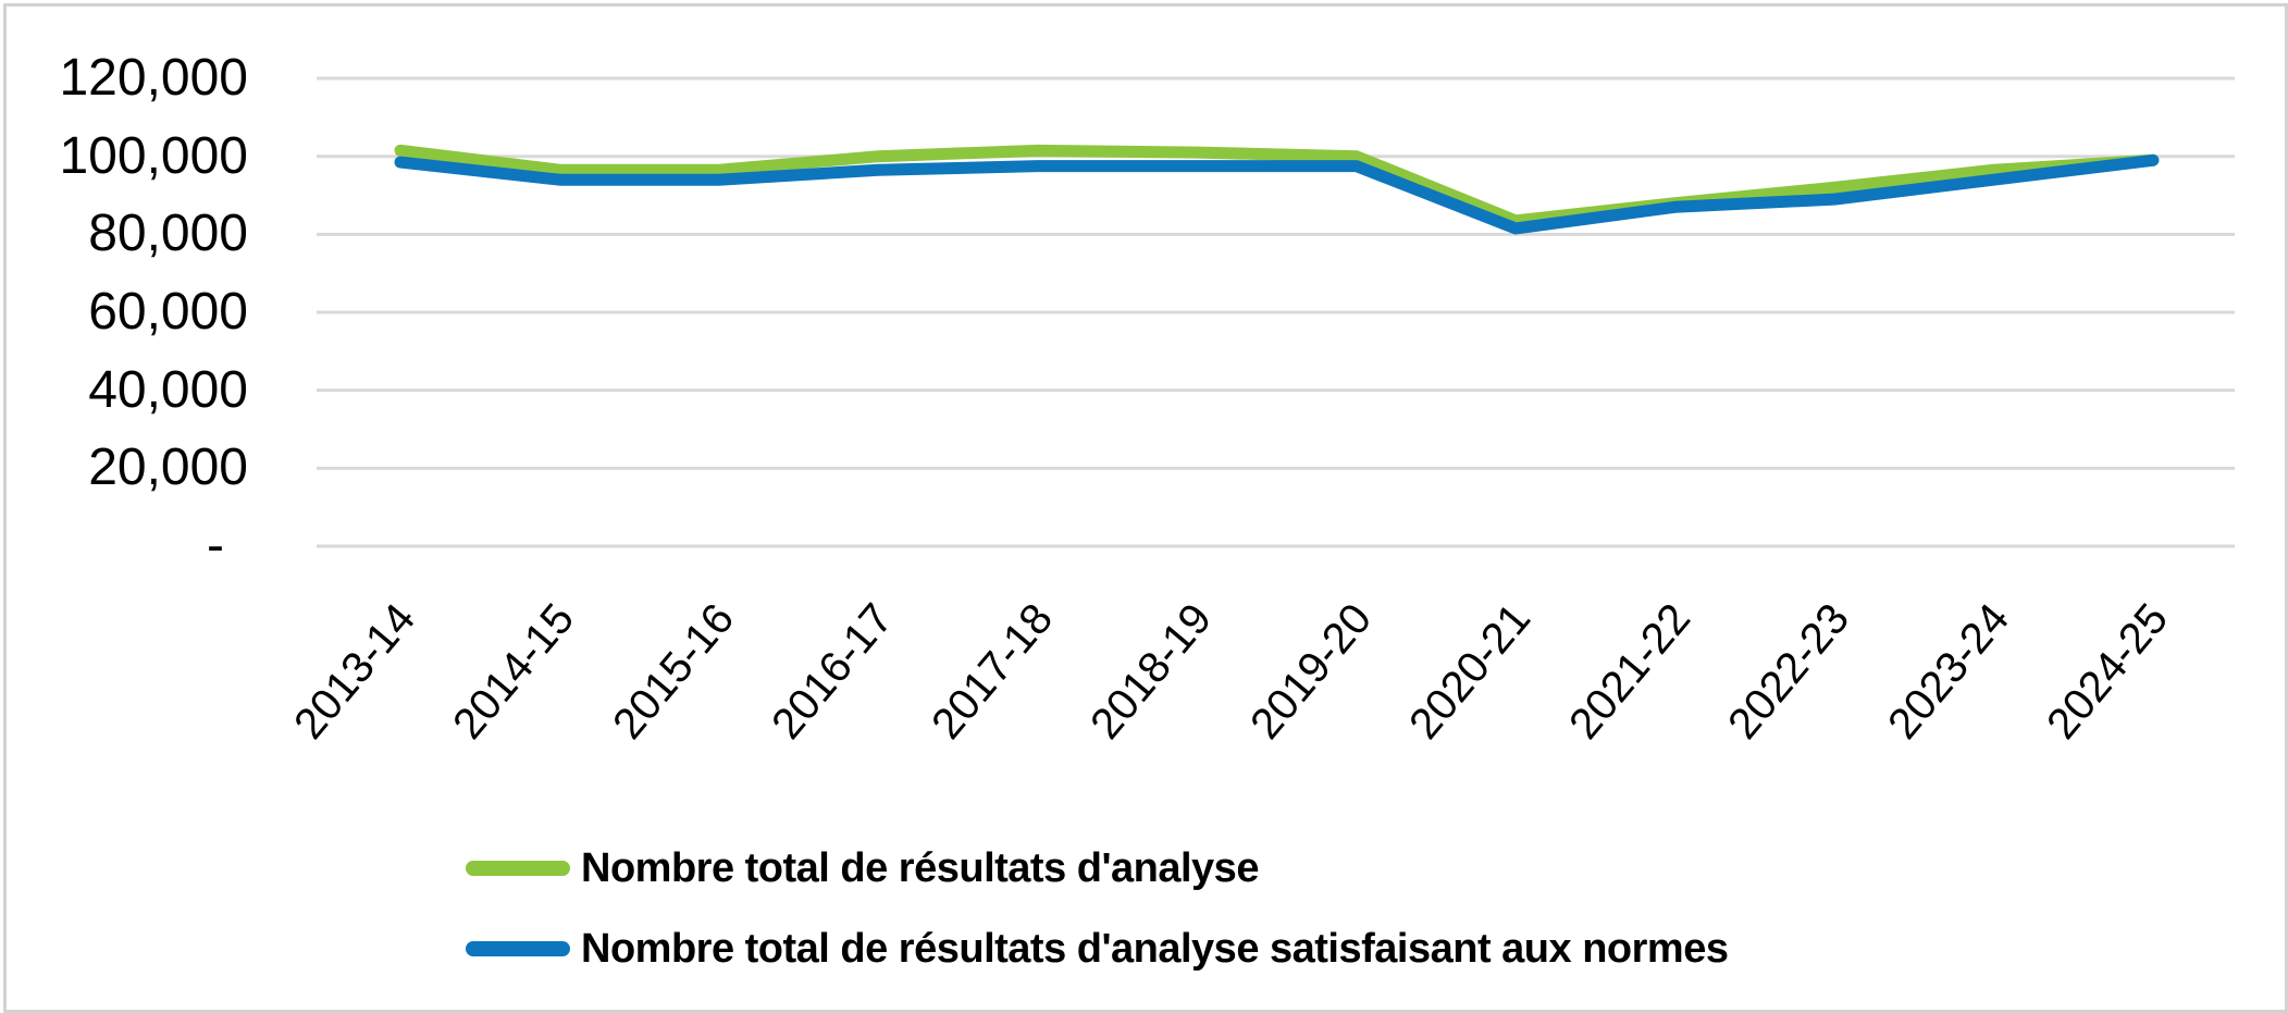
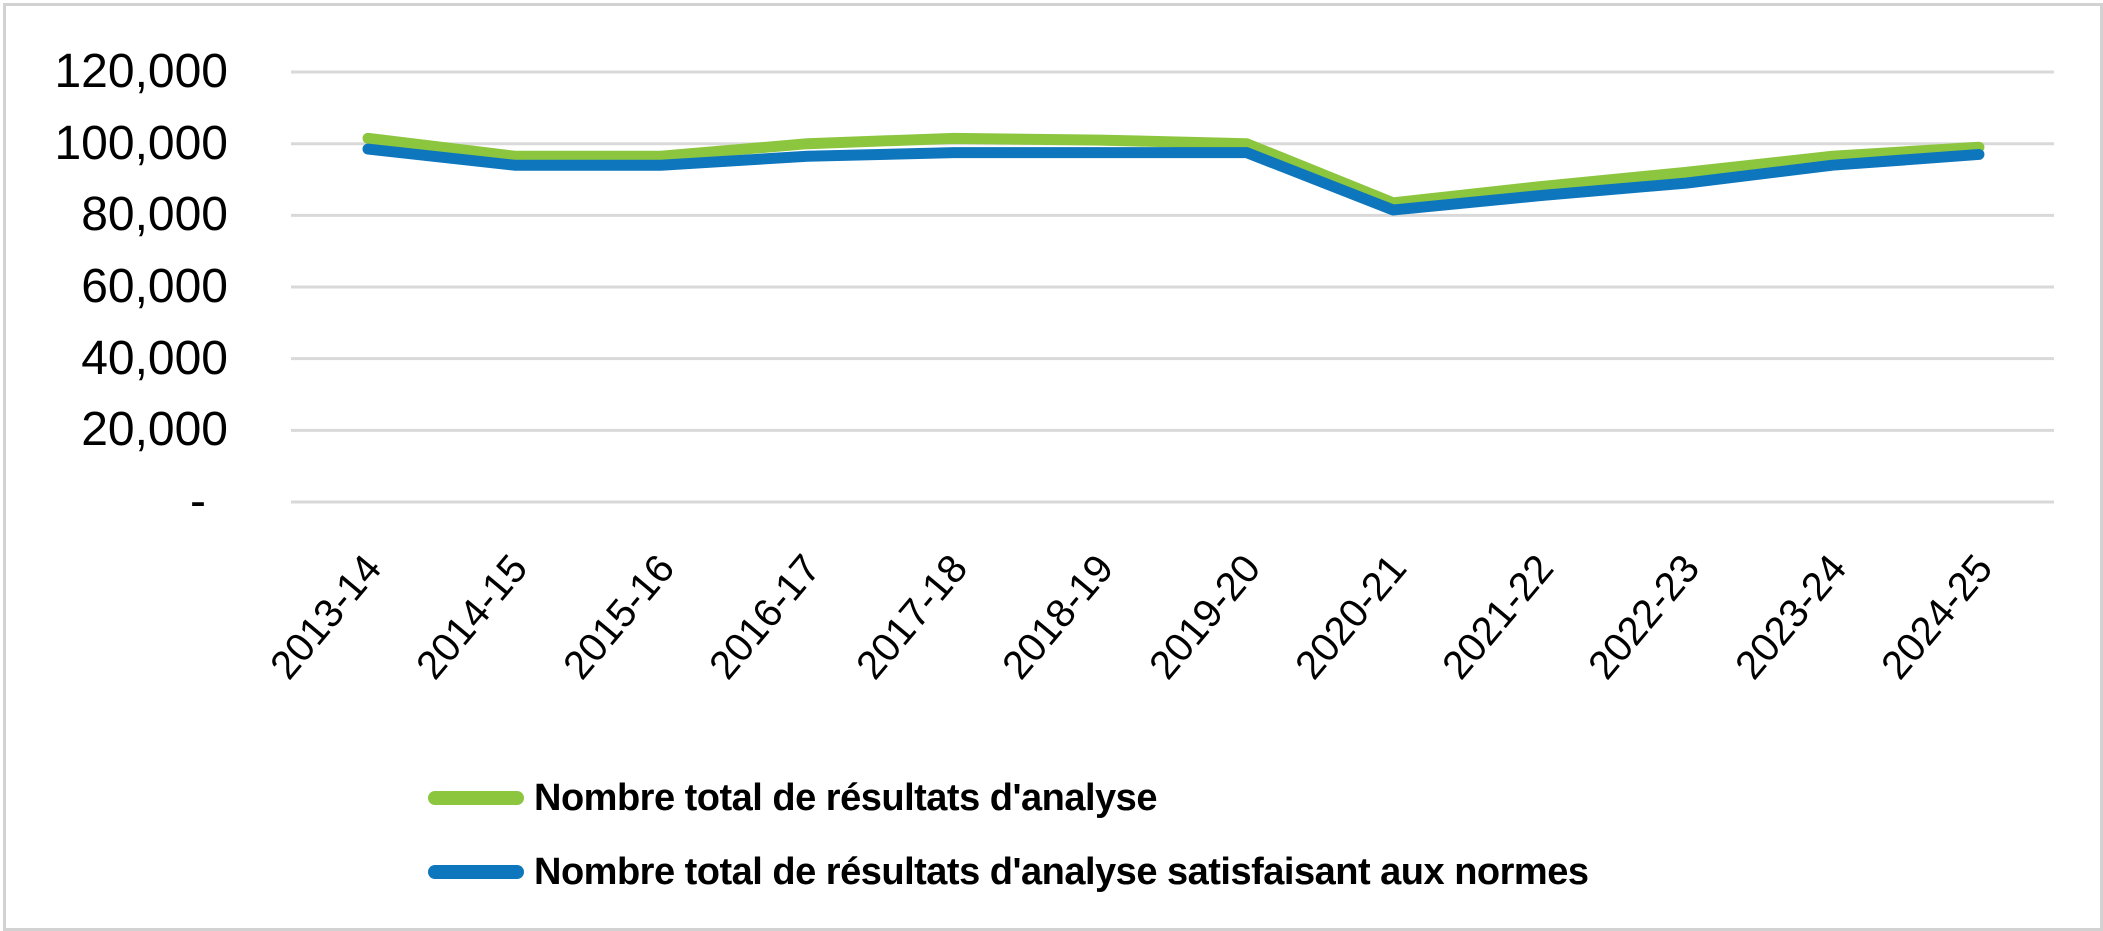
Nombre total de résultats d'analyse satisfaisant aux normes/2021-22: 87000 -> 86000
Nombre total de résultats d'analyse satisfaisant aux normes/2024-25: 99000 -> 97000
